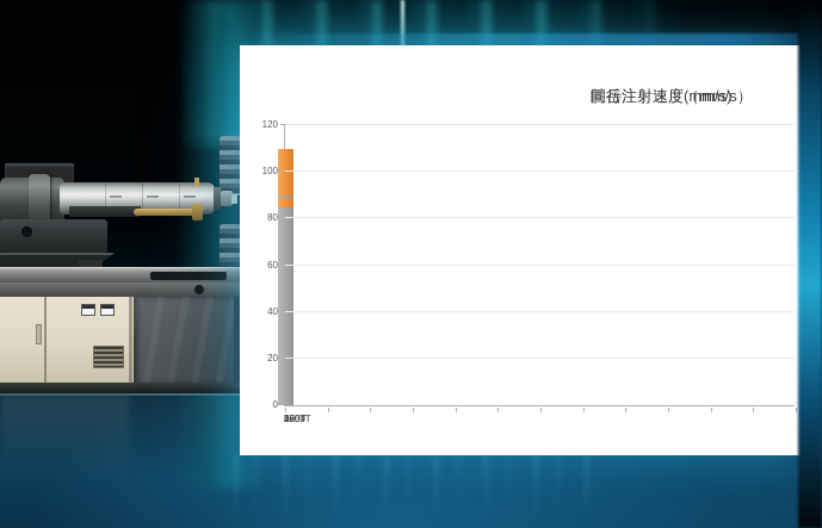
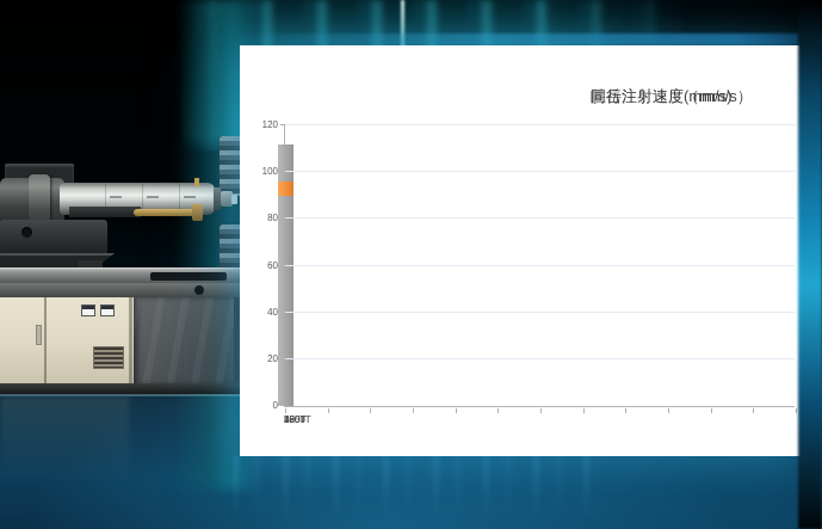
同行注射速度(mm/s)/700T: 90 -> 112
胜岳注射速度（mm/s）/1200T: 89 -> 59
